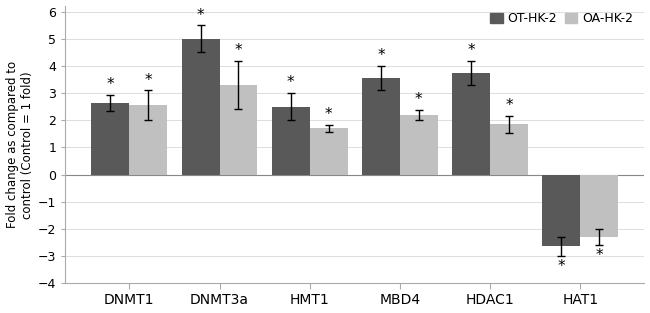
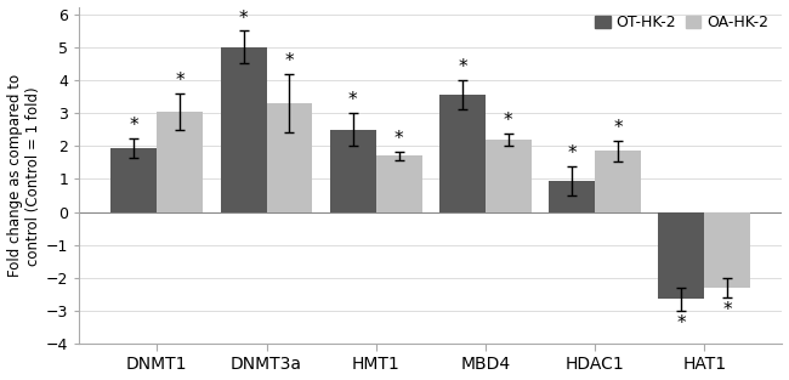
OT-HK-2/DNMT1: 2.65 -> 1.95
OA-HK-2/DNMT1: 2.55 -> 3.05
OT-HK-2/HDAC1: 3.75 -> 0.95
